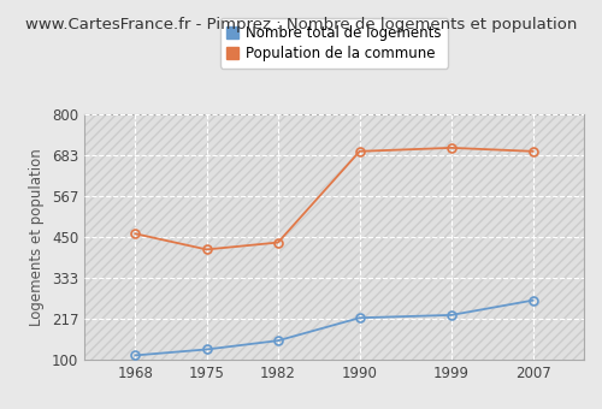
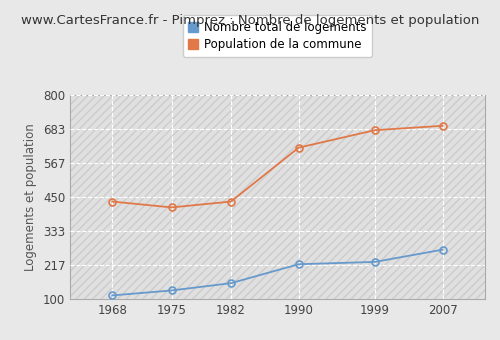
Population de la commune/1968: 460 -> 435
Population de la commune/1990: 695 -> 620
Population de la commune/1999: 705 -> 680
